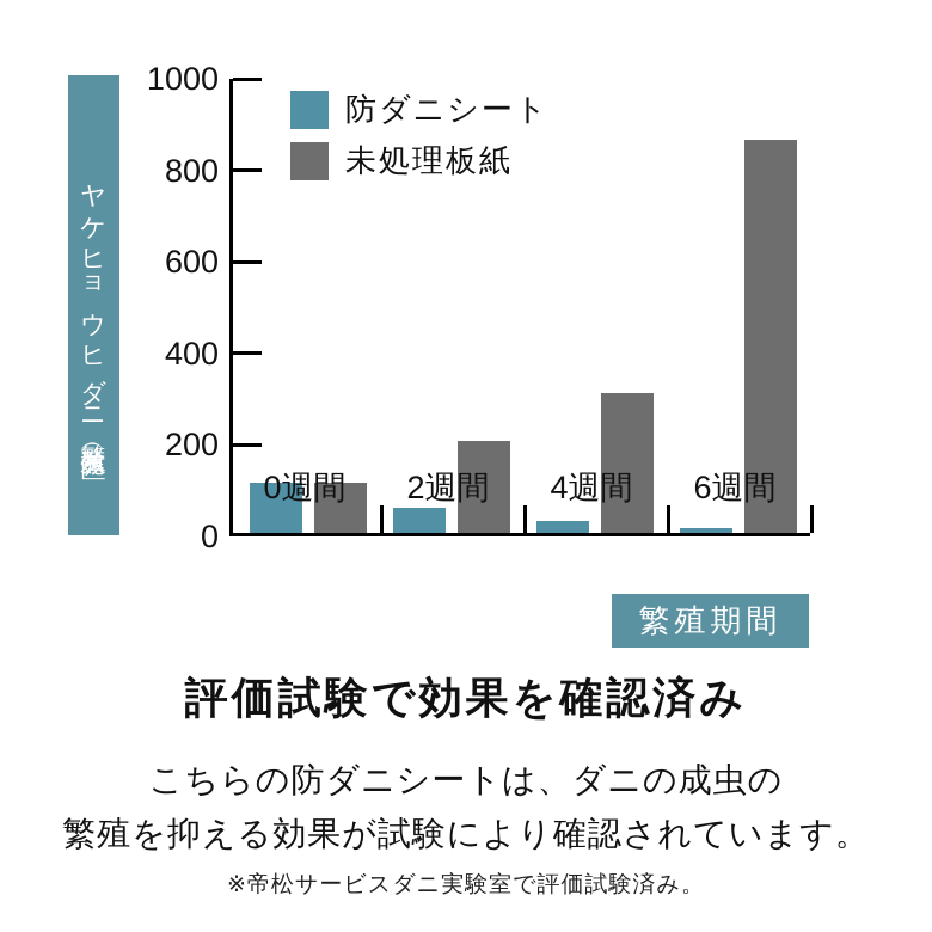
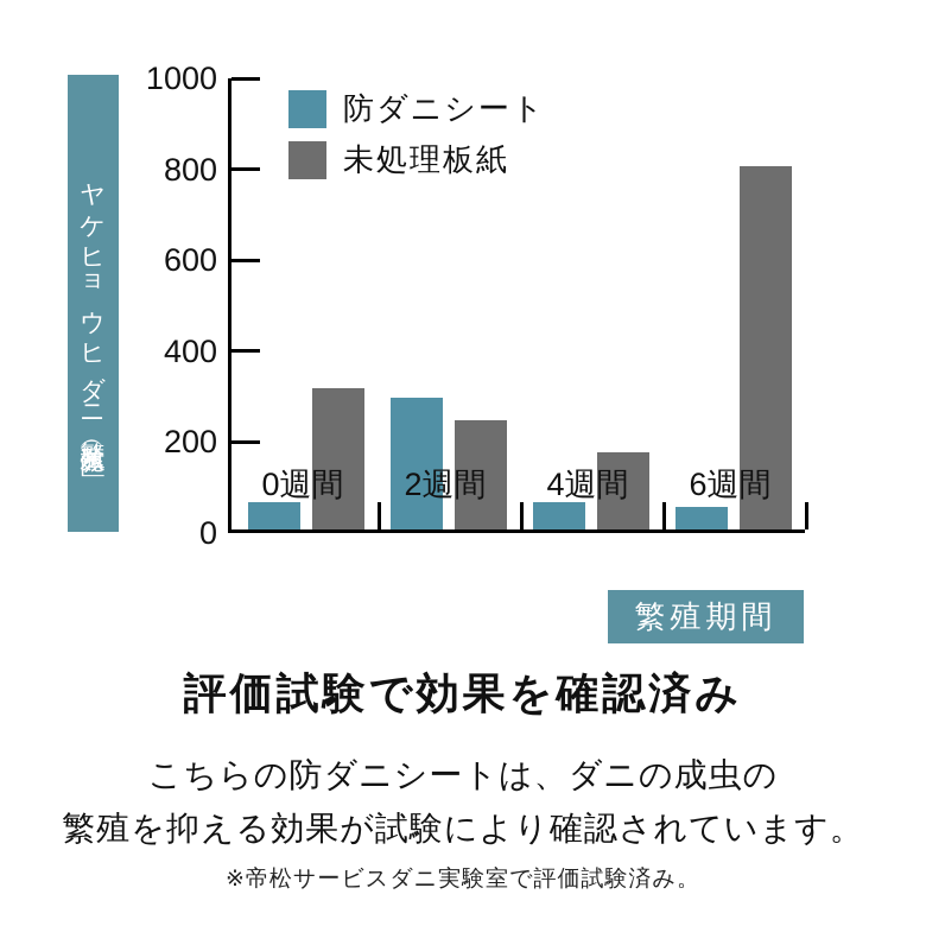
防ダニシート/0週間: 110 -> 60
未処理板紙/0週間: 110 -> 310
防ダニシート/2週間: 60 -> 290
未処理板紙/2週間: 200 -> 240
防ダニシート/4週間: 20 -> 60
未処理板紙/4週間: 300 -> 170
防ダニシート/6週間: 10 -> 50
未処理板紙/6週間: 860 -> 800
